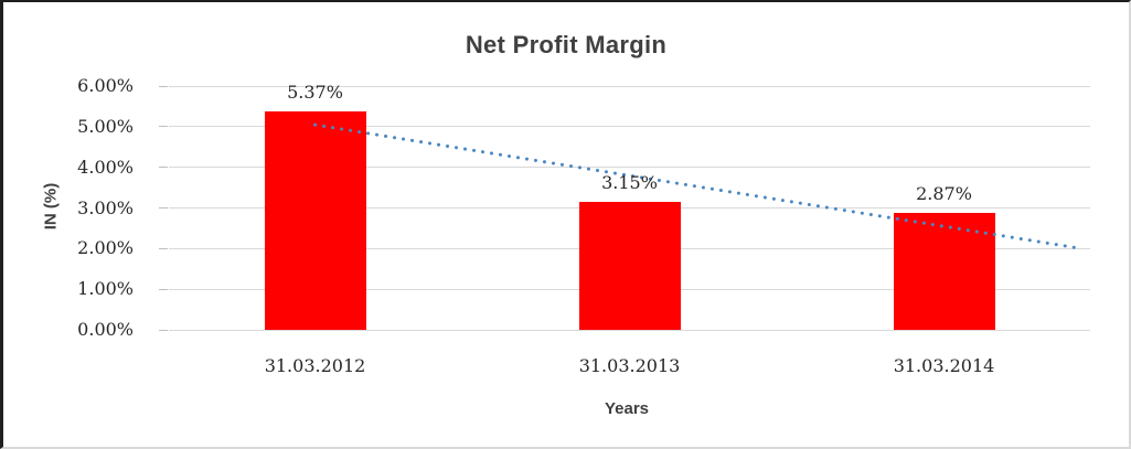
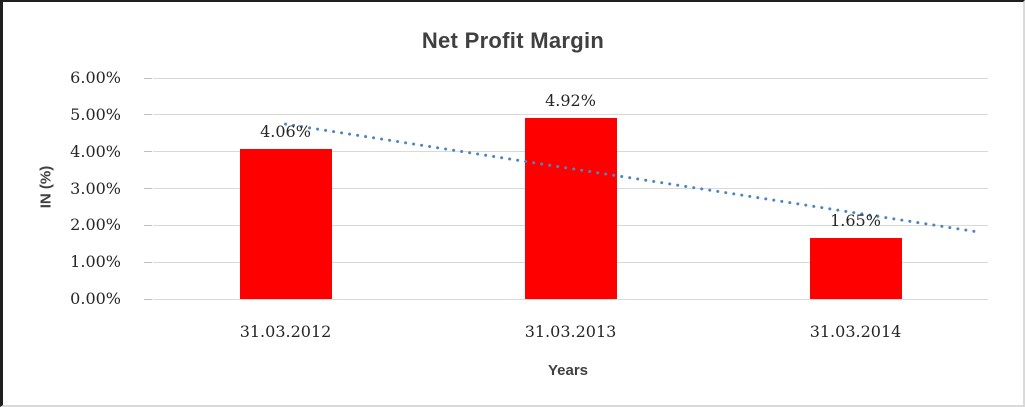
31.03.2012: 5.37% -> 4.06%
31.03.2013: 3.15% -> 4.92%
31.03.2014: 2.87% -> 1.65%
